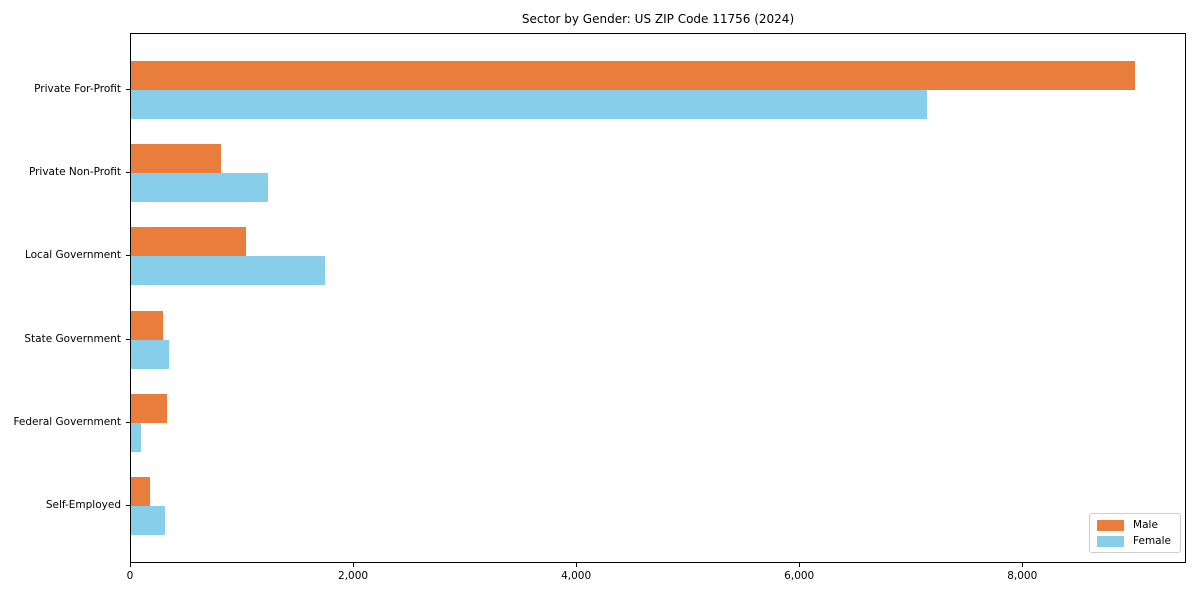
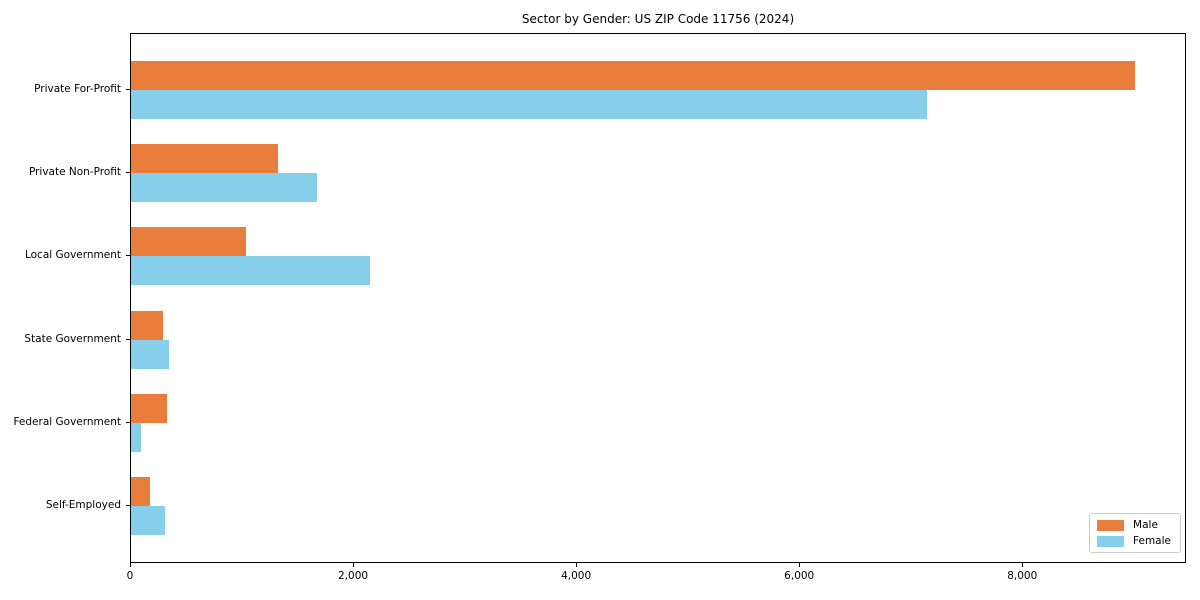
Male/Private Non-Profit: 800 -> 1320
Female/Private Non-Profit: 1220 -> 1670
Female/Local Government: 1740 -> 2140
